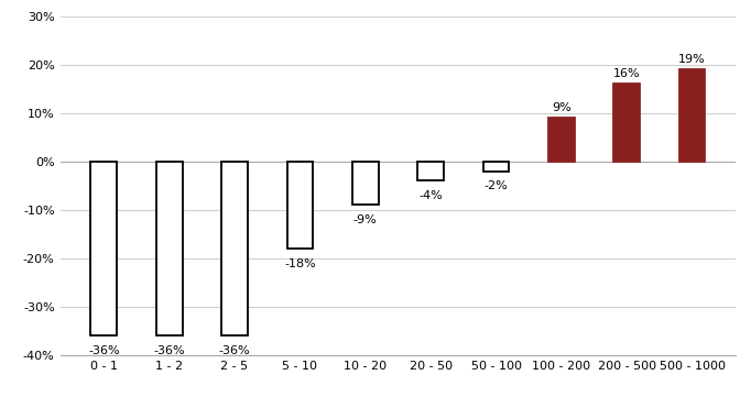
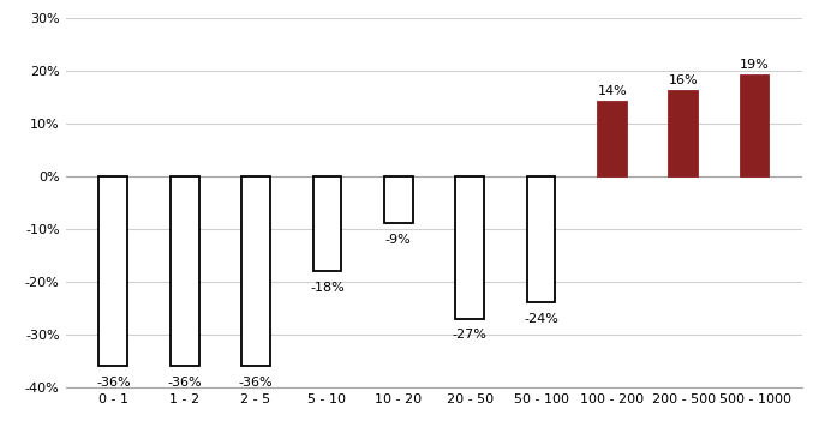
20 - 50: -4% -> -27%
50 - 100: -2% -> -24%
100 - 200: 9% -> 14%
